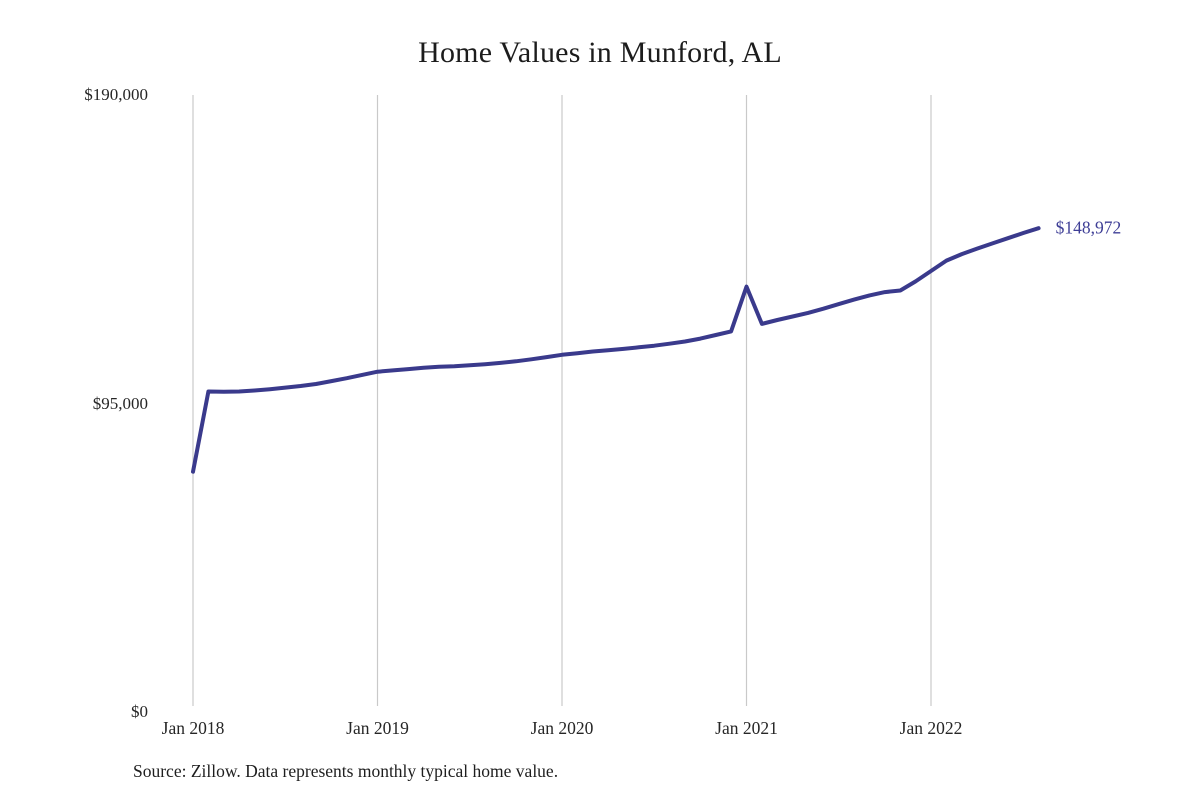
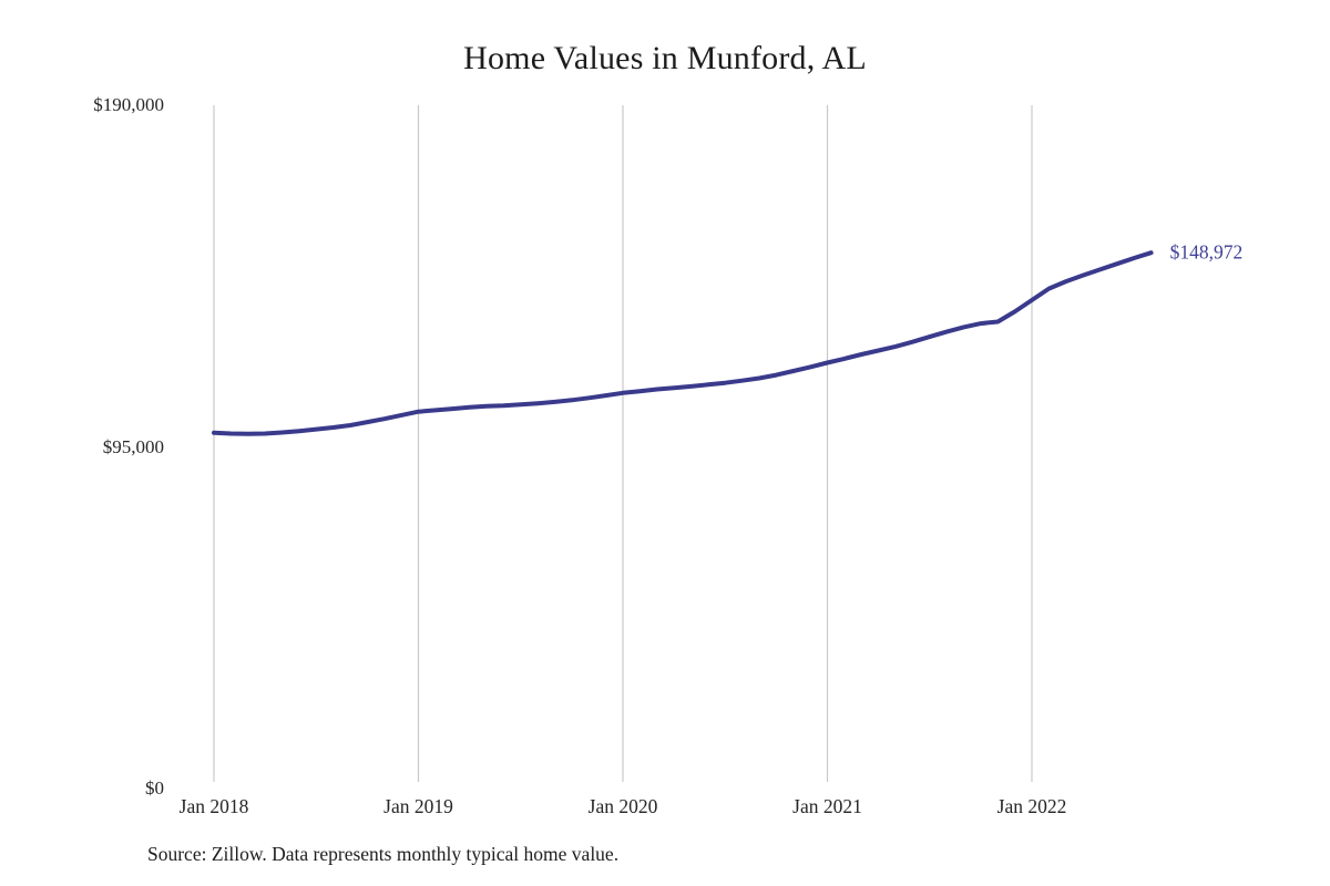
Jan 2018: $74000 -> $99000
Jan 2021: $131000 -> $118000
